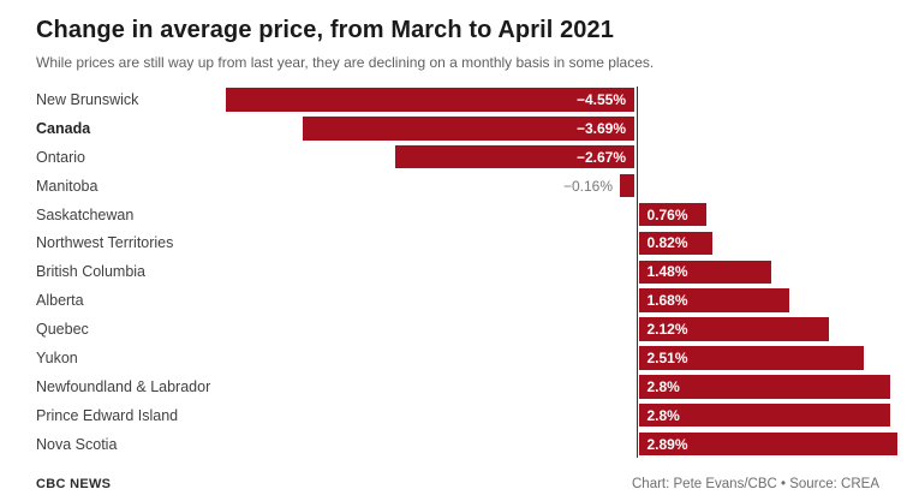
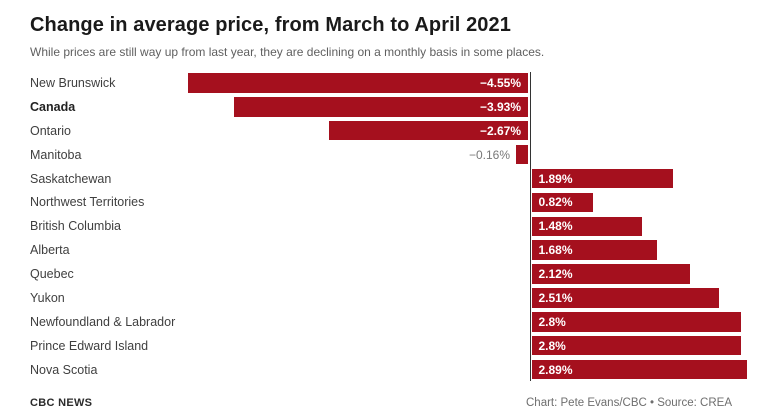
Canada: −3.69% -> −3.93%
Saskatchewan: 0.76% -> 1.89%
